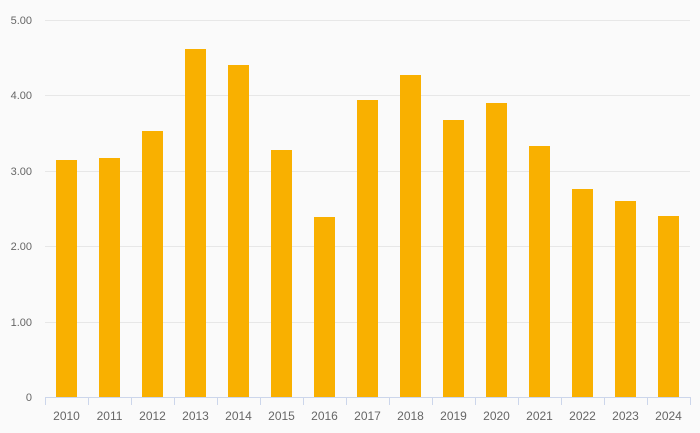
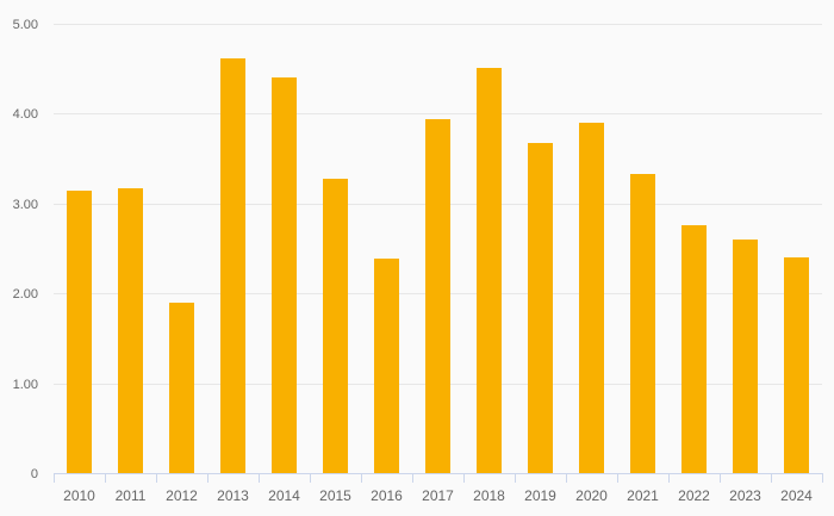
2012: 3.5 -> 1.9
2018: 4.3 -> 4.5
